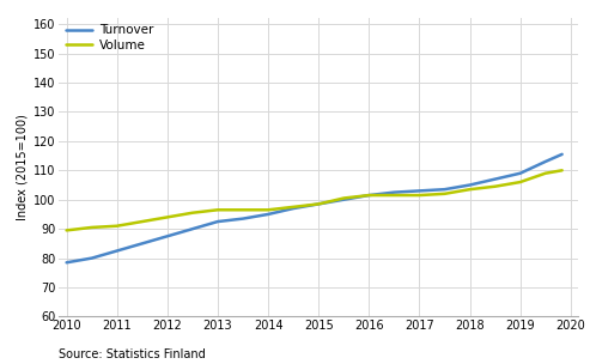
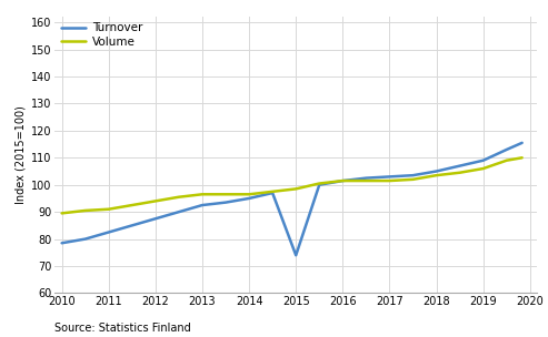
Turnover/2015: 98.5 -> 74.0
